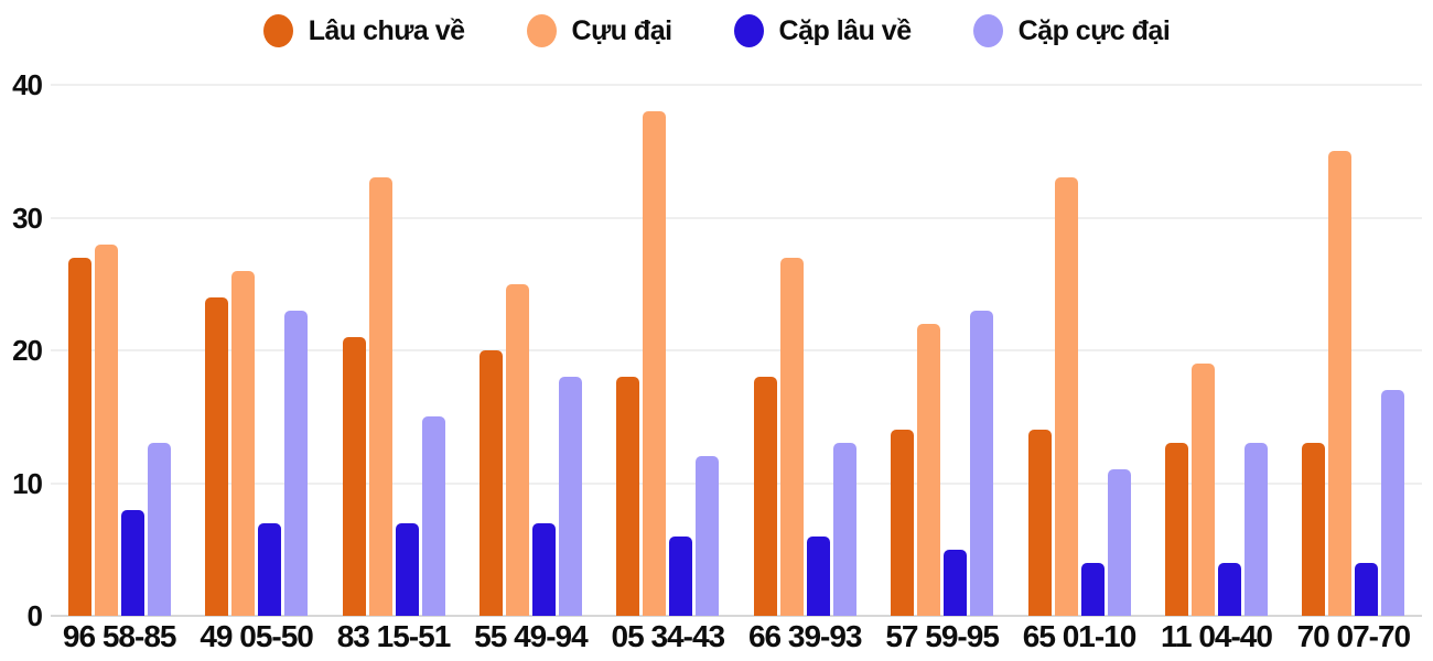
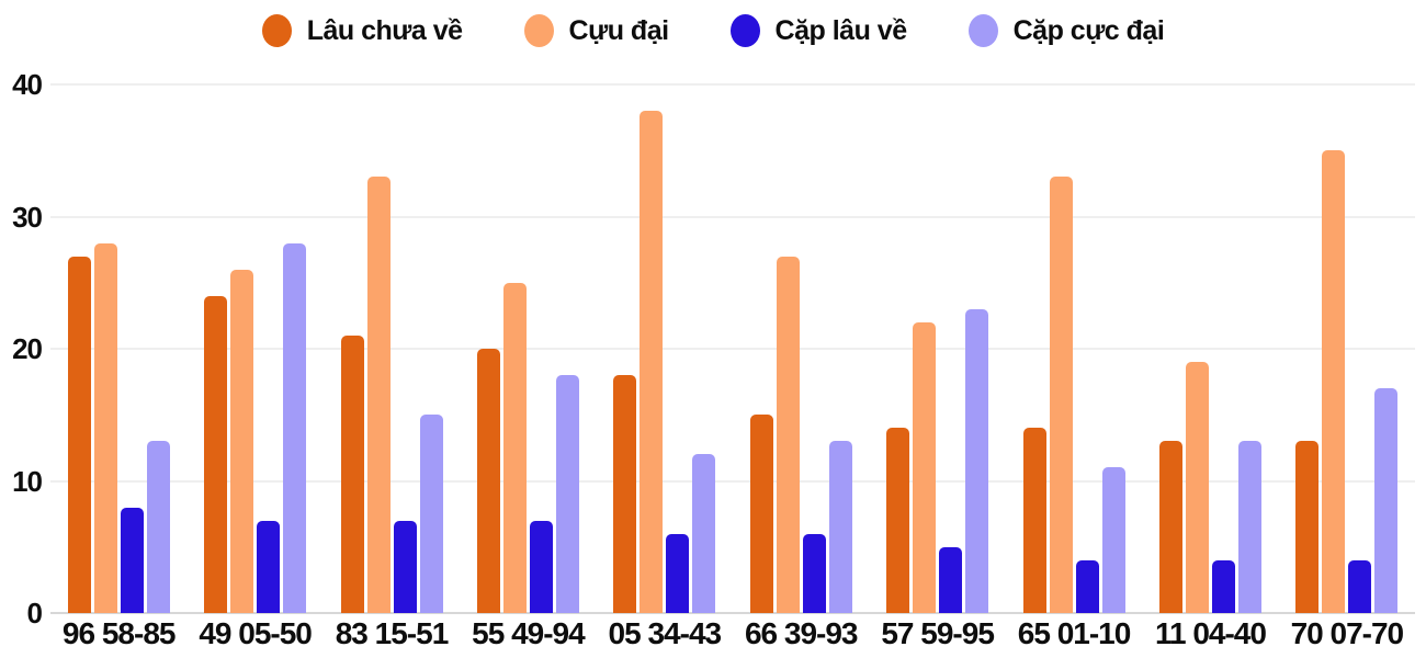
Cặp cực đại/49 05-50: 23 -> 28
Lâu chưa về/66 39-93: 18 -> 15
